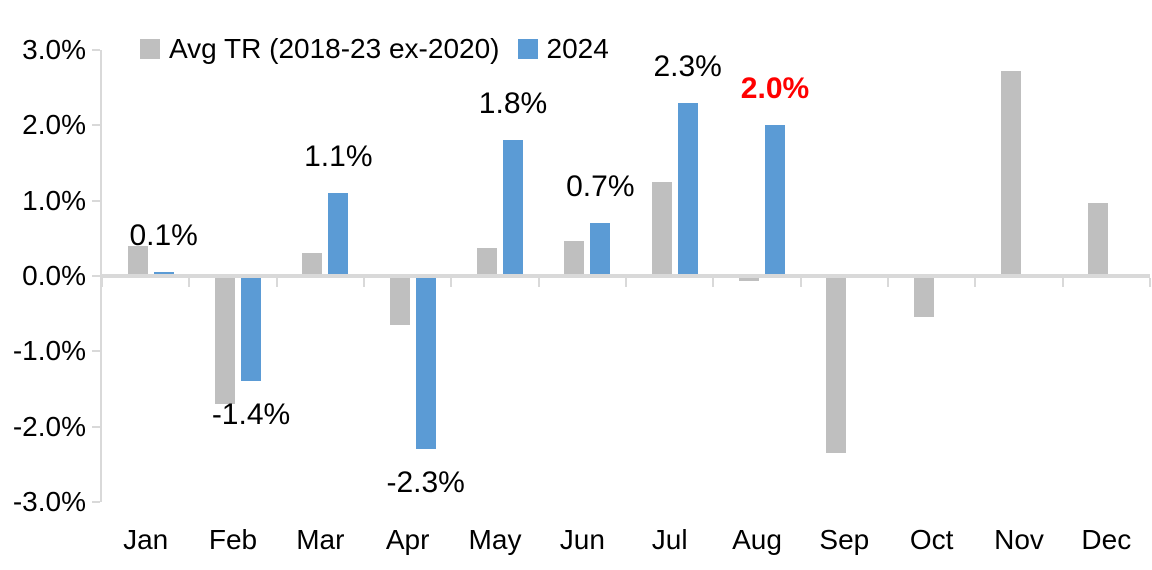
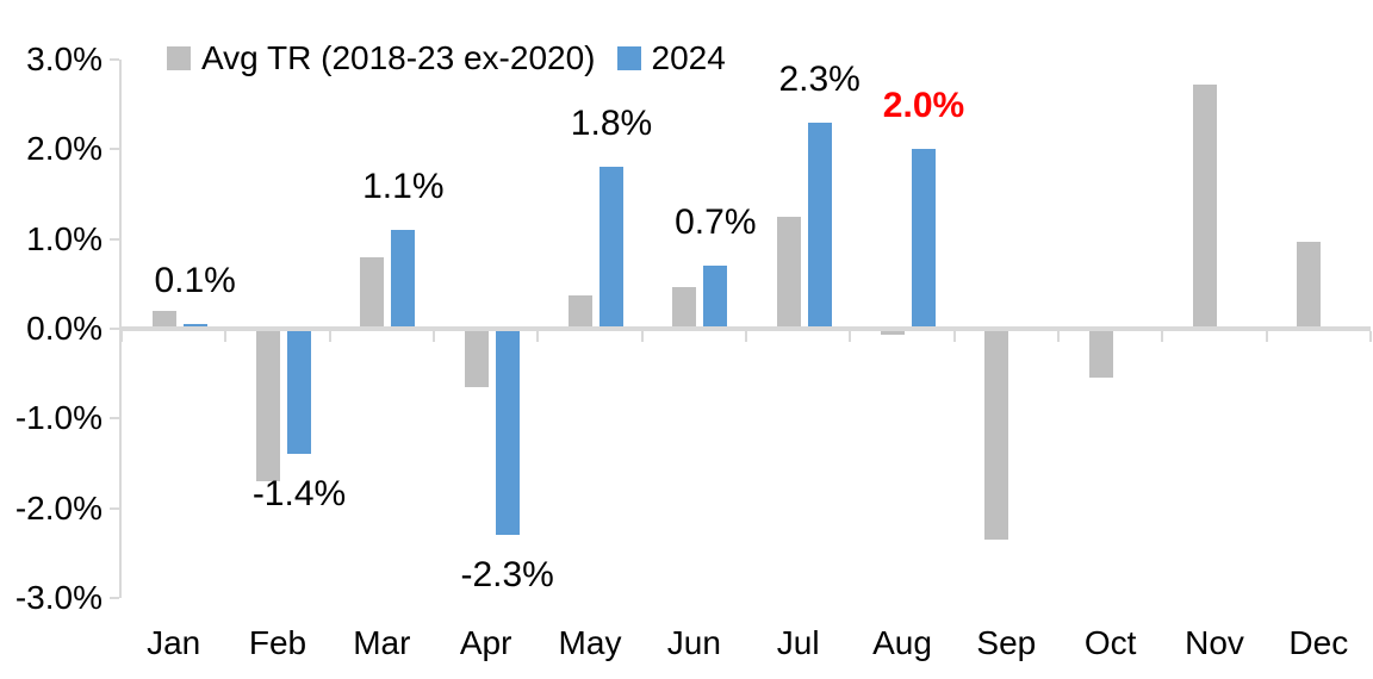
Avg TR (2018-23 ex-2020)/Jan: 0.4% -> 0.2%
Avg TR (2018-23 ex-2020)/Mar: 0.3% -> 0.8%
